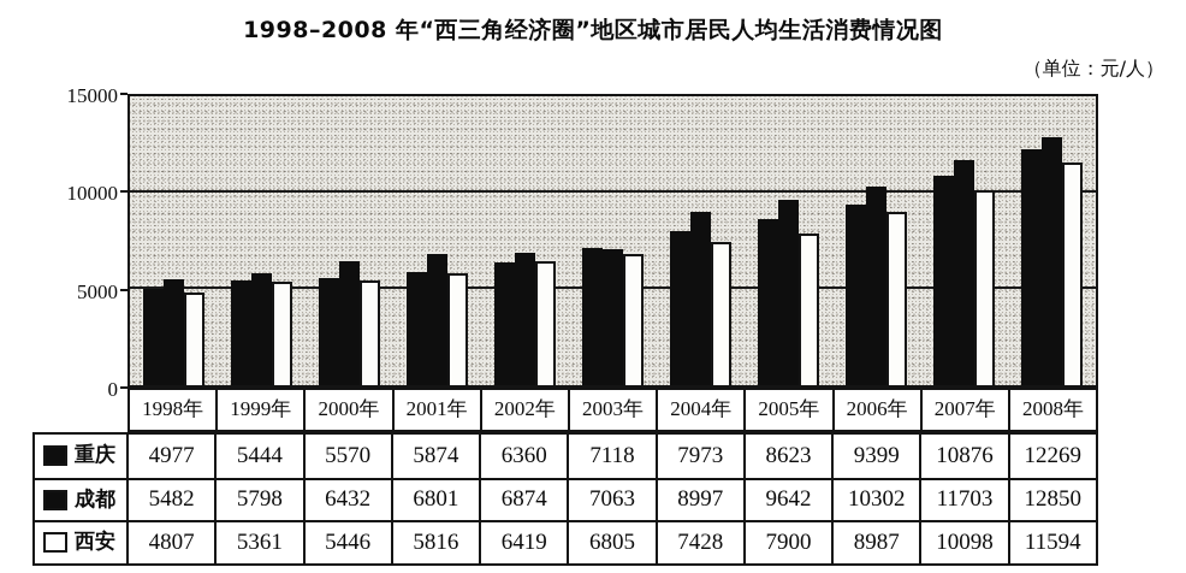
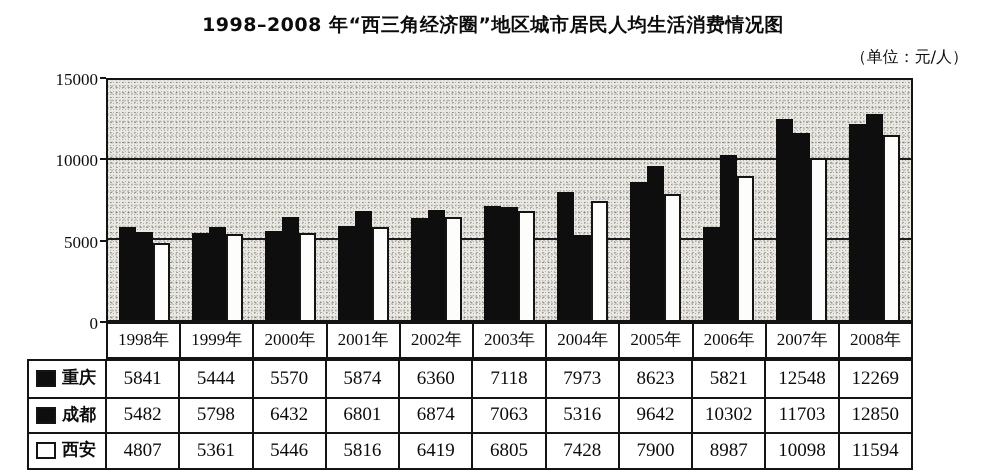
重庆/1998年: 4977 -> 5841
成都/2004年: 8997 -> 5316
重庆/2006年: 9399 -> 5821
重庆/2007年: 10876 -> 12548
